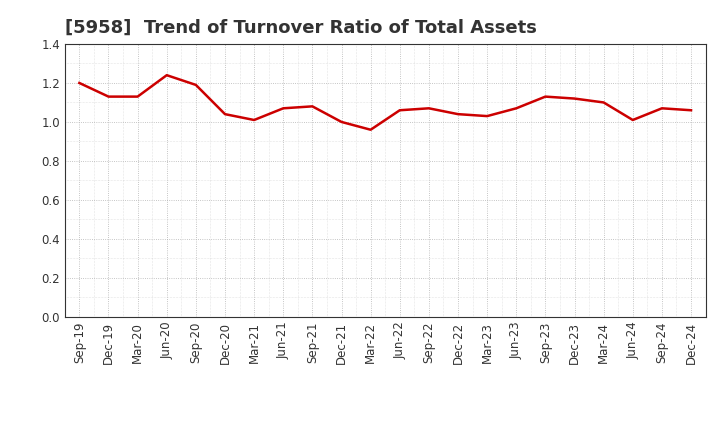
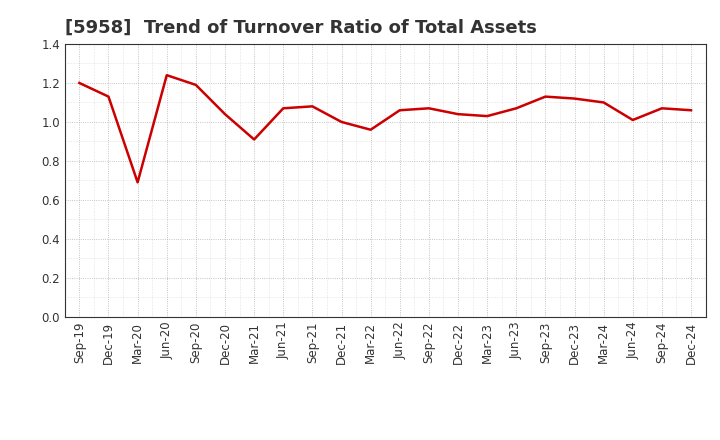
Mar-20: 1.13 -> 0.69
Mar-21: 1.01 -> 0.91
